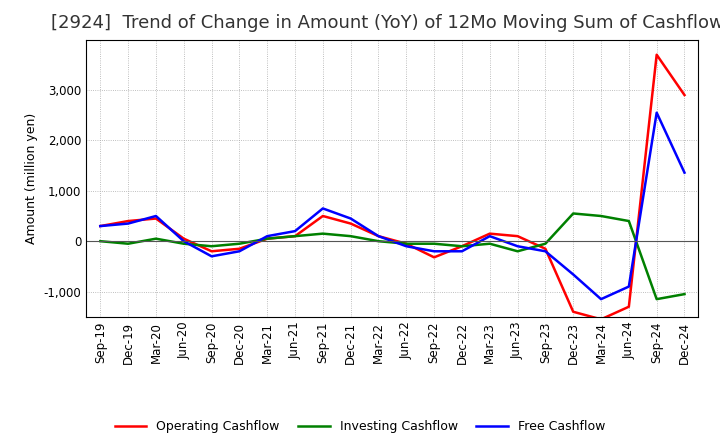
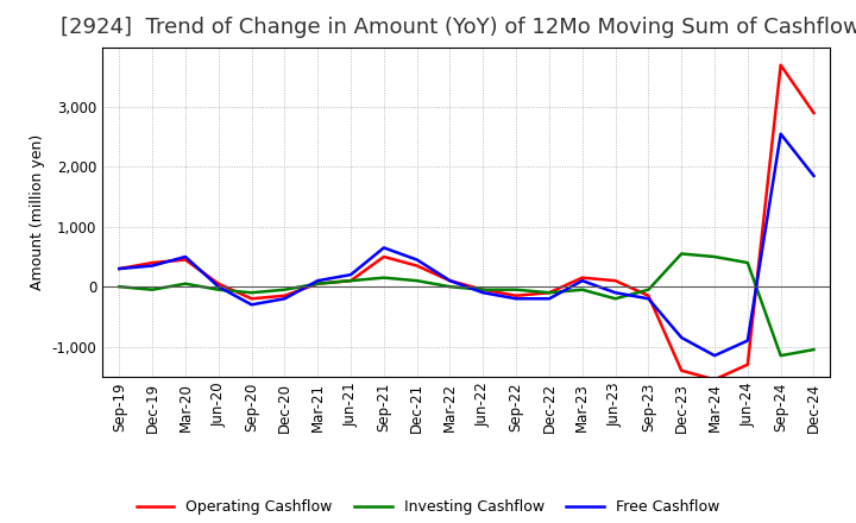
Operating Cashflow/Sep-22: -320 -> -150
Free Cashflow/Dec-23: -660 -> -850
Free Cashflow/Dec-24: 1,360 -> 1,850
